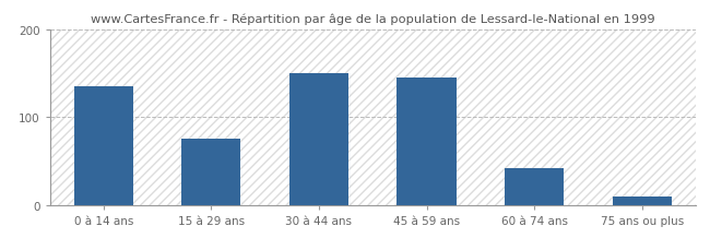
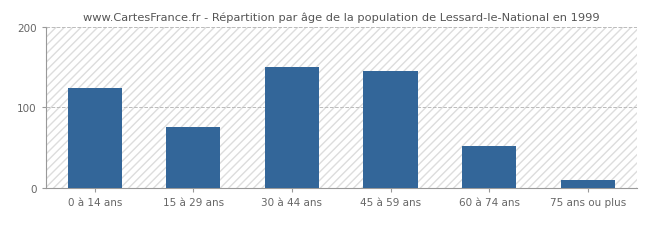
0 à 14 ans: 135 -> 124
60 à 74 ans: 42 -> 52
